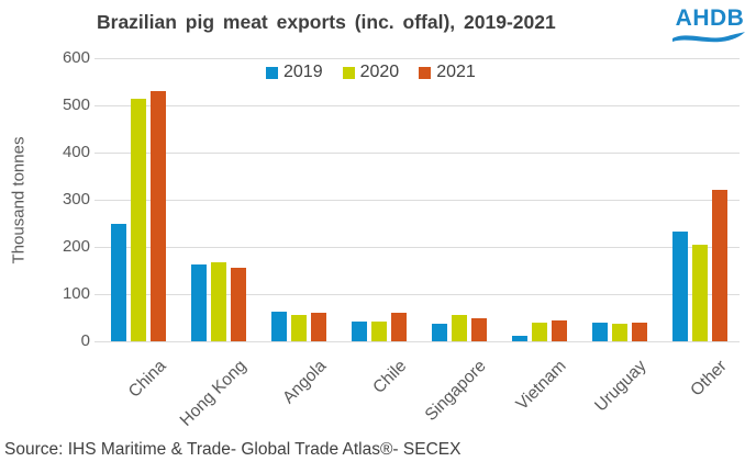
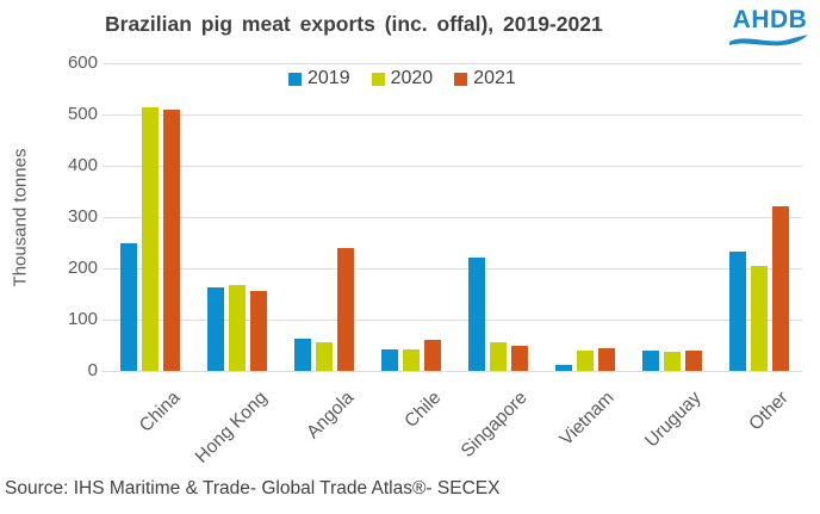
2021/China: 530 -> 510
2021/Angola: 60 -> 240
2019/Singapore: 40 -> 220
